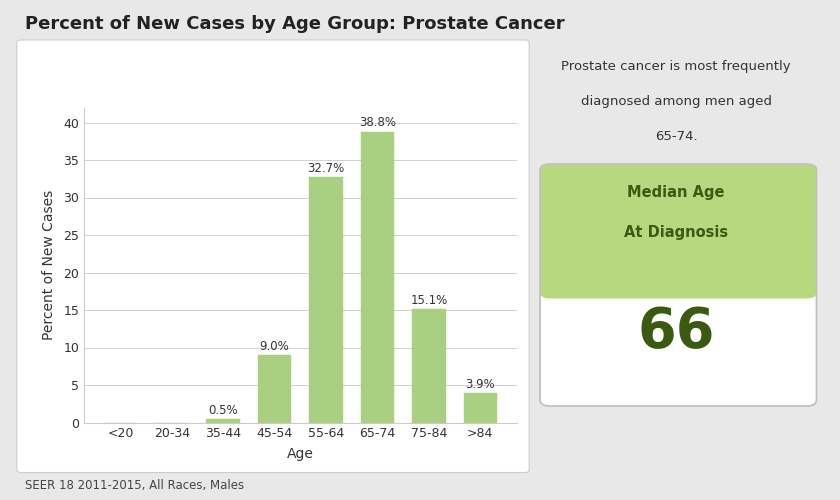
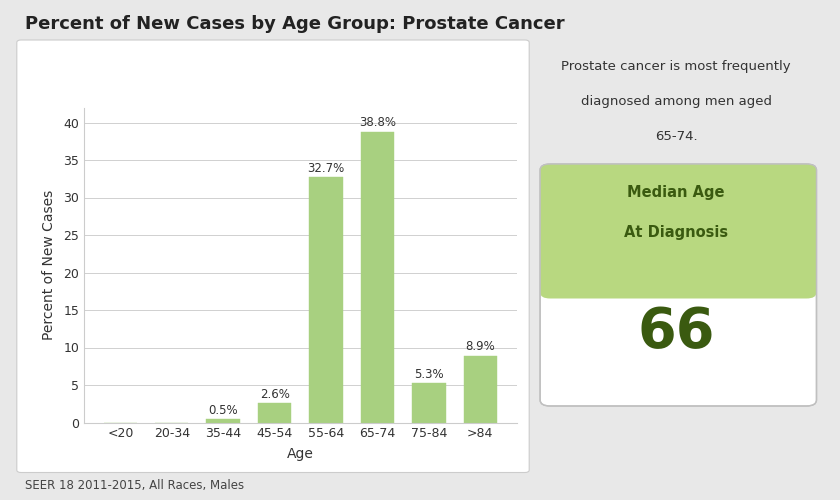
45-54: 9.0% -> 2.6%
75-84: 15.1% -> 5.3%
>84: 3.9% -> 8.9%
